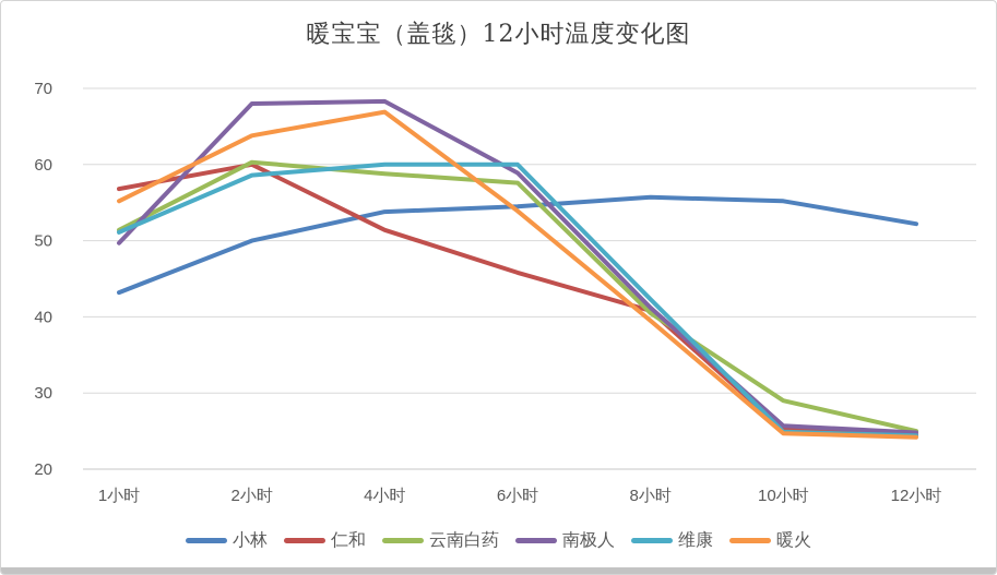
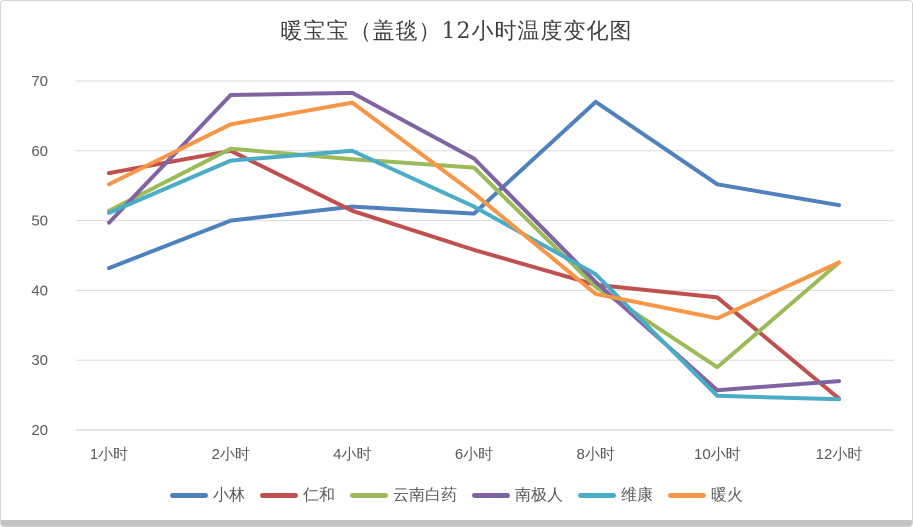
小林/4小时: 54 -> 52
小林/6小时: 54 -> 51
维康/6小时: 60 -> 52
小林/8小时: 56 -> 67
仁和/10小时: 25 -> 39
暖火/10小时: 25 -> 36
云南白药/12小时: 25 -> 44
南极人/12小时: 25 -> 27
暖火/12小时: 24 -> 44
